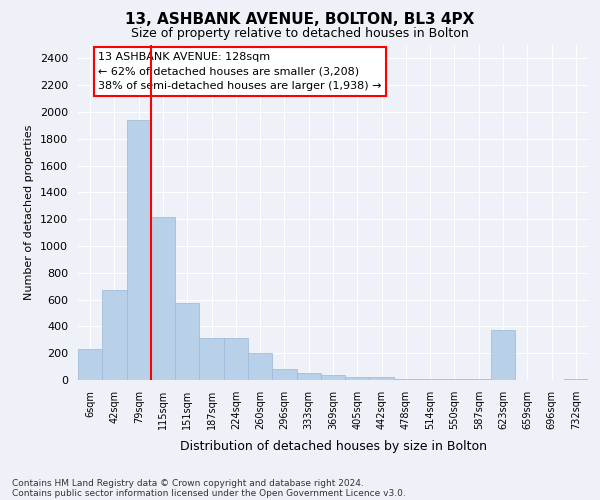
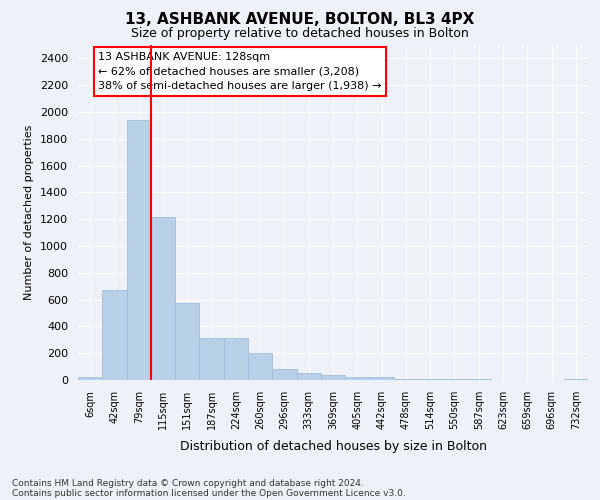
6sqm: 230 -> 20
623sqm: 370 -> 0
